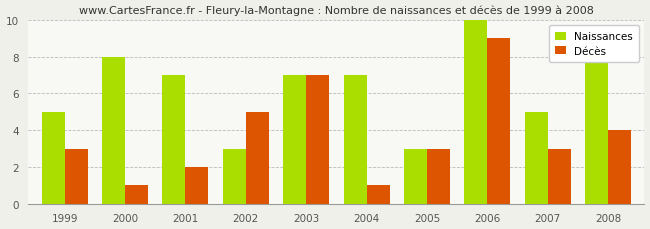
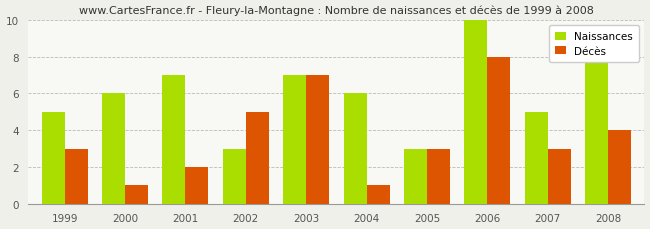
Naissances/2000: 8 -> 6
Naissances/2004: 7 -> 6
Décès/2006: 9 -> 8
